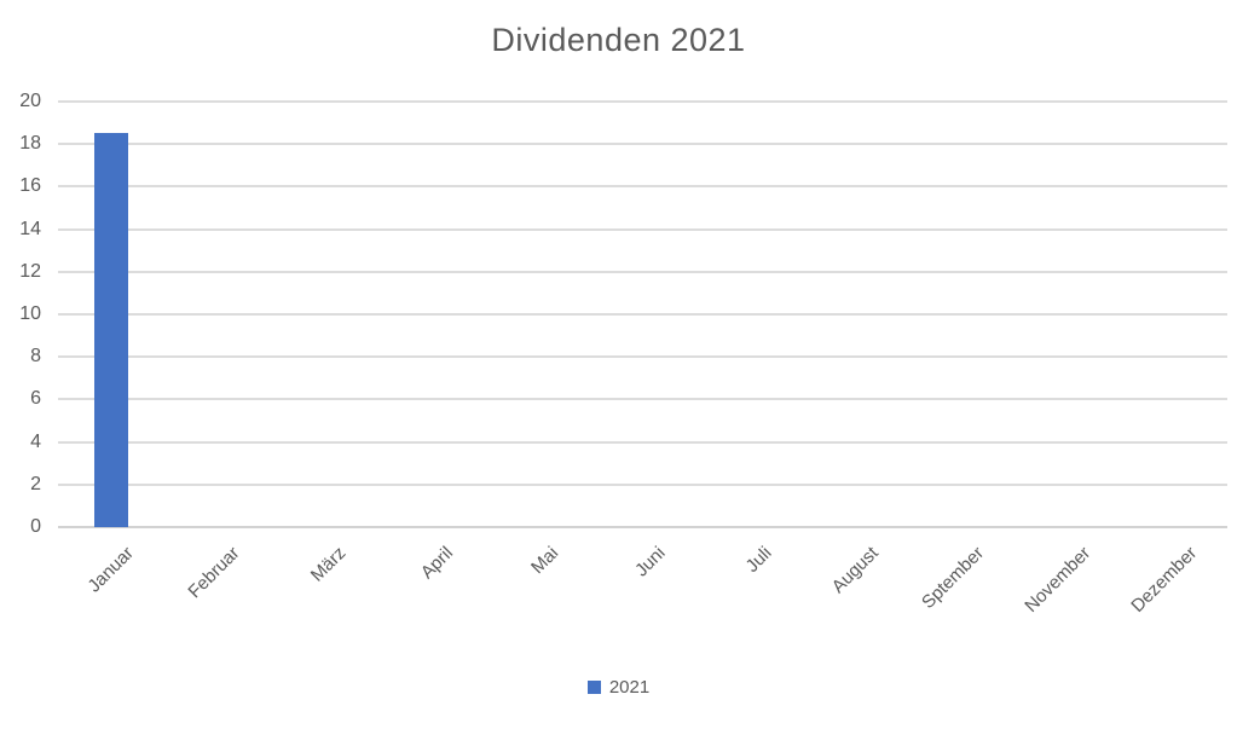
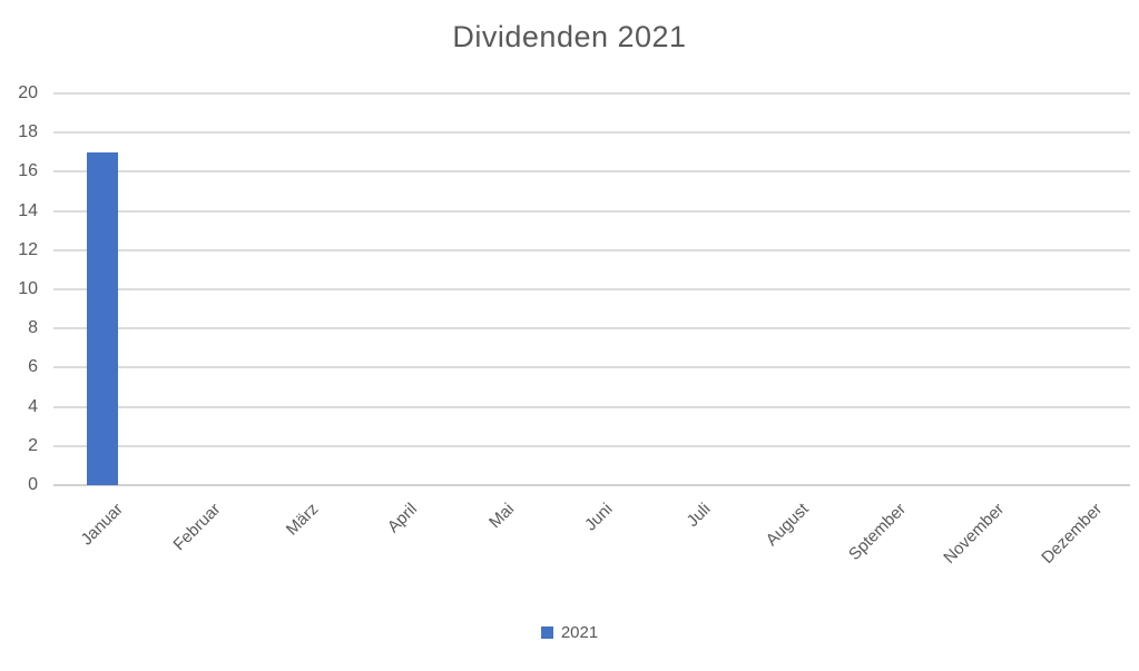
Januar: 18.5 -> 17.0
